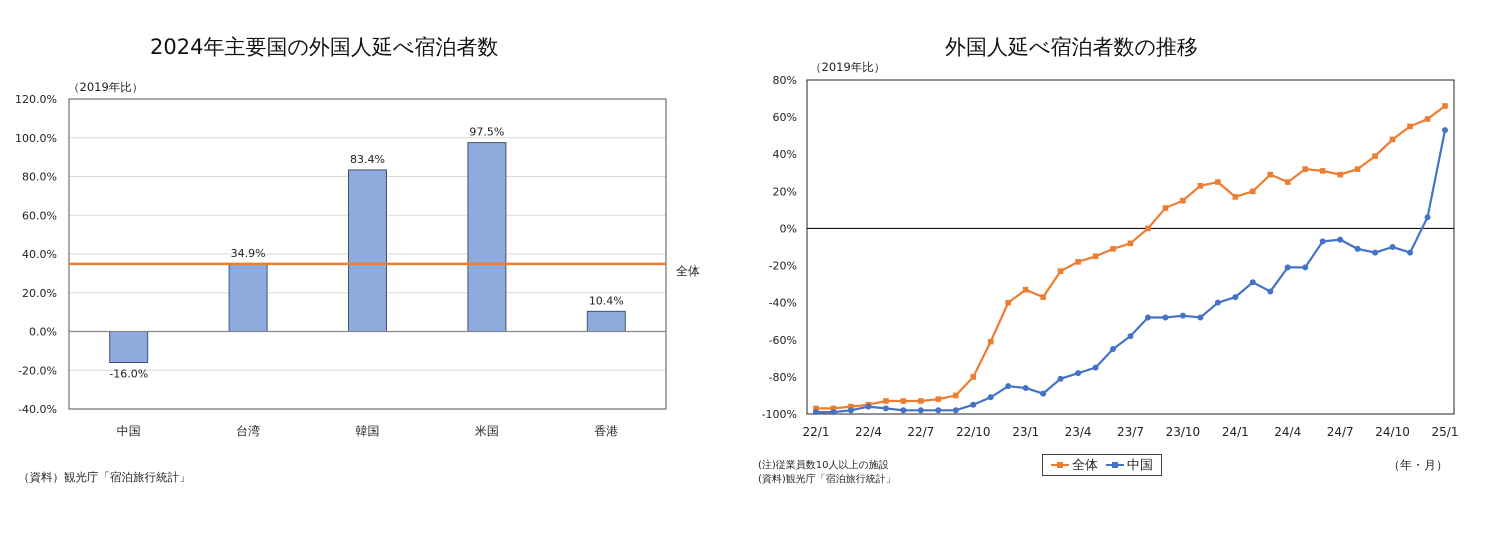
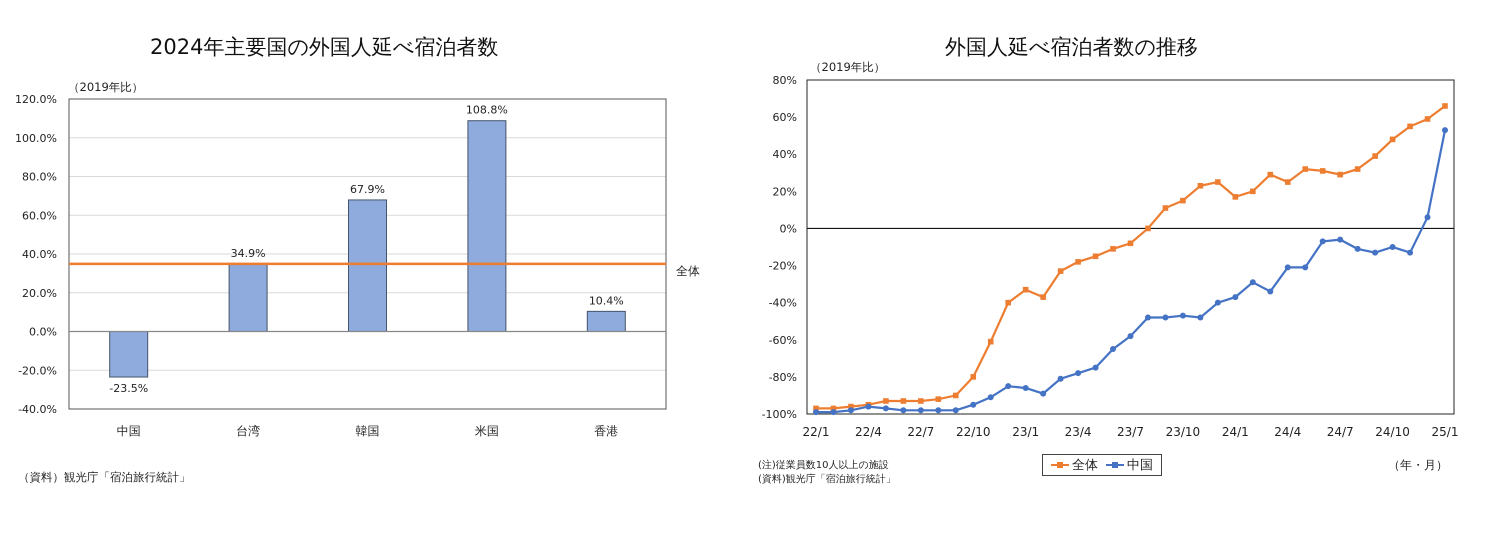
2024年主要国の外国人延べ宿泊者数/中国: -16.0% -> -23.5%
2024年主要国の外国人延べ宿泊者数/韓国: 83.4% -> 67.9%
2024年主要国の外国人延べ宿泊者数/米国: 97.5% -> 108.8%
